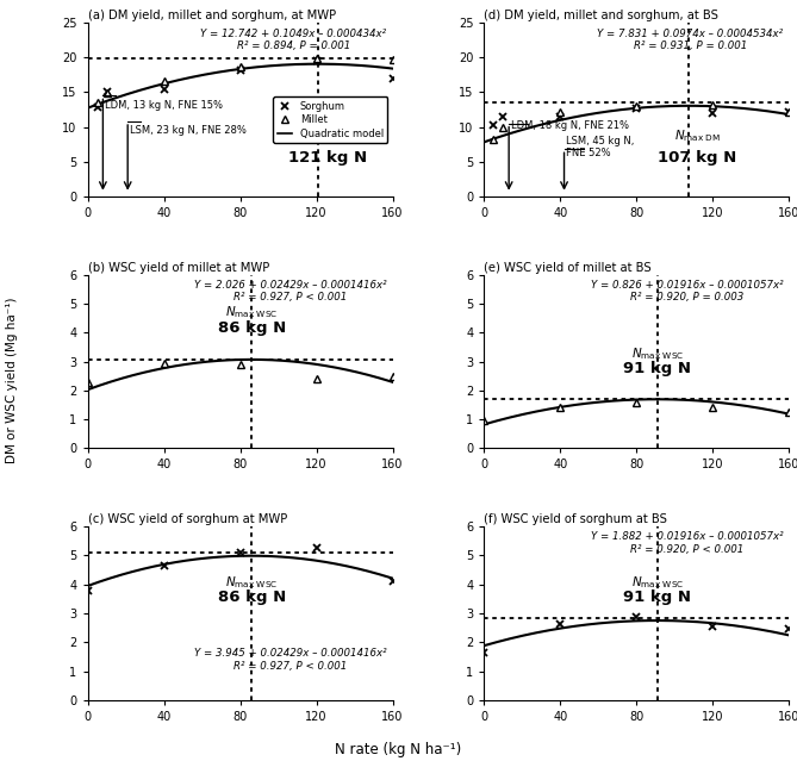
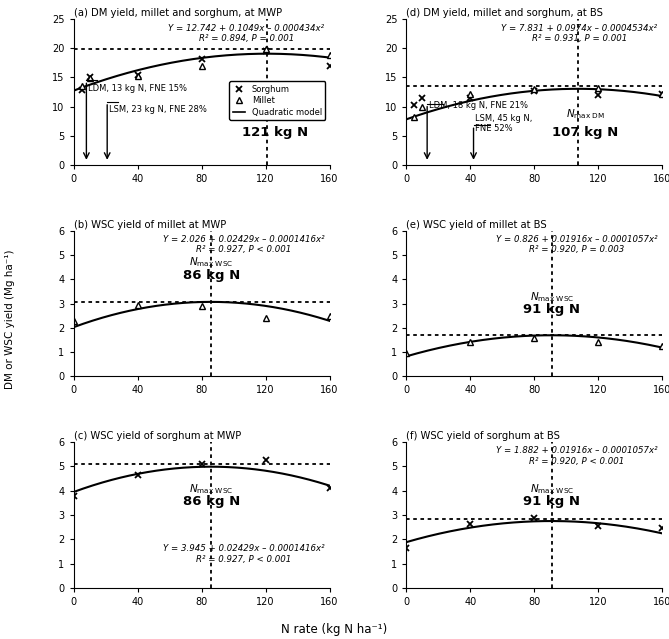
(a) DM yield, millet and sorghum, at MWP/Millet/40: 16.6 -> 15.2
(a) DM yield, millet and sorghum, at MWP/Millet/80: 18.7 -> 17.0
(a) DM yield, millet and sorghum, at MWP/Millet/160: 19.7 -> 18.8
